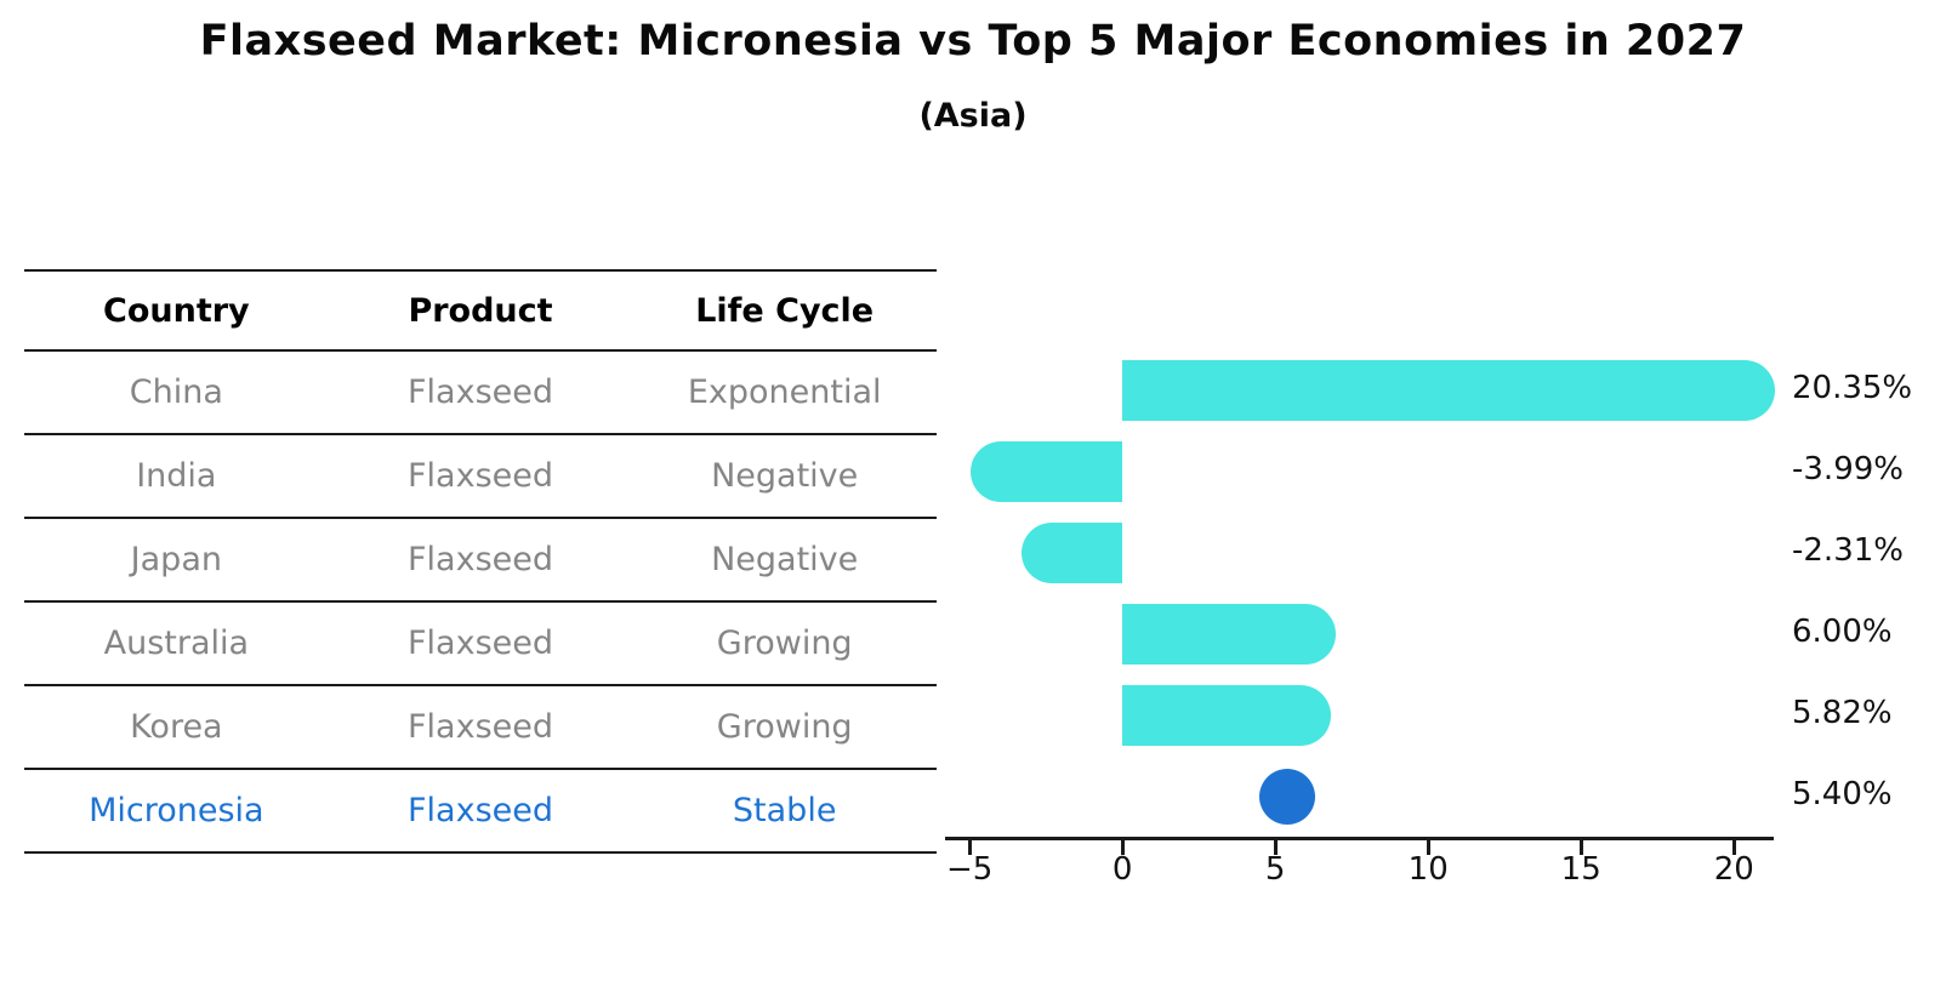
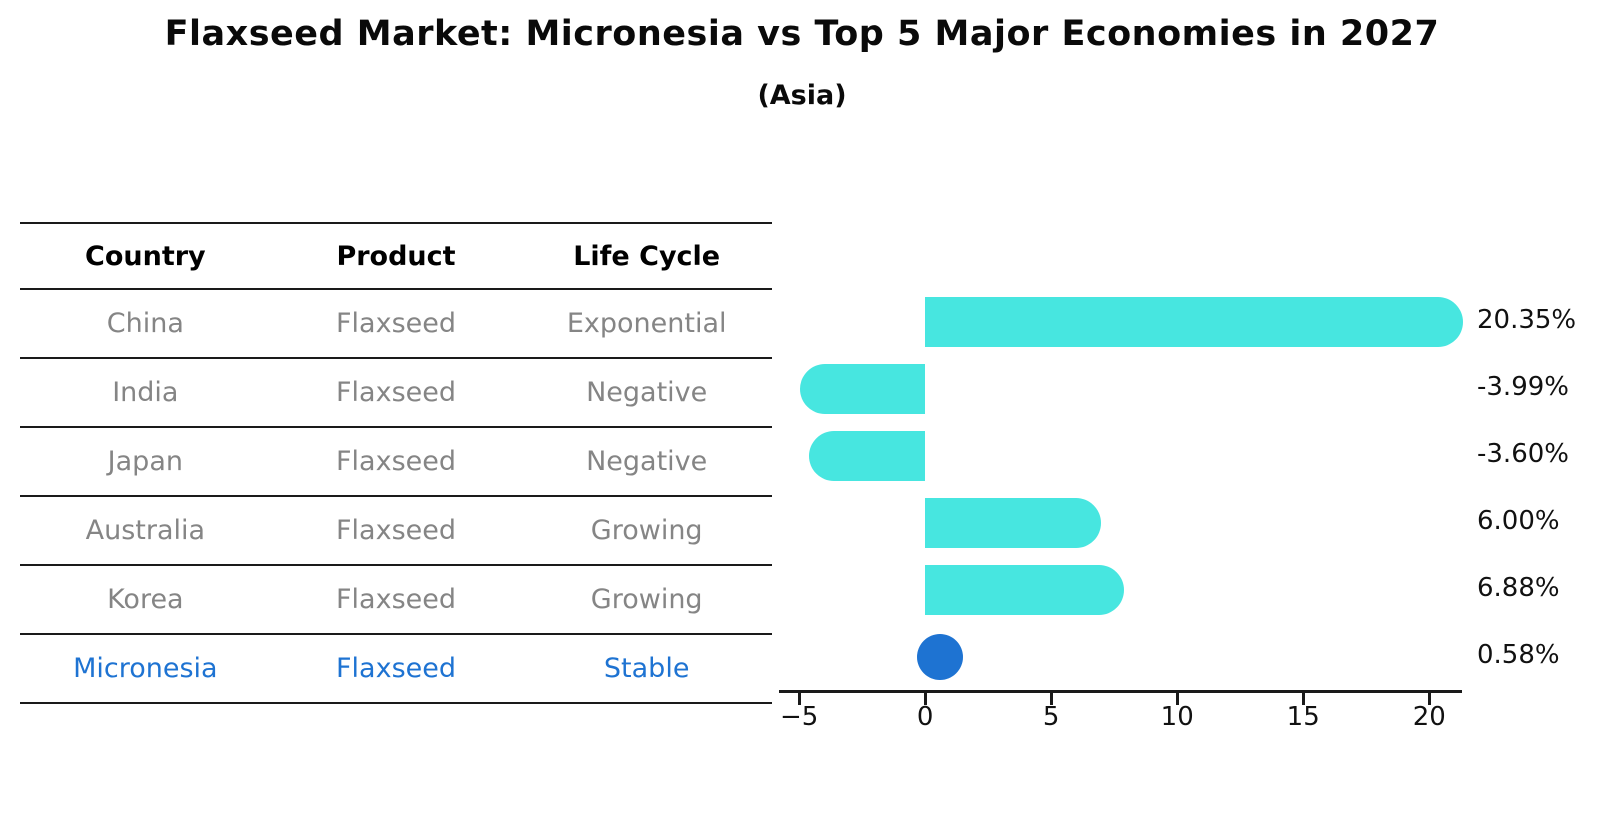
Japan: -2.31% -> -3.60%
Korea: 5.82% -> 6.88%
Micronesia: 5.40% -> 0.58%
